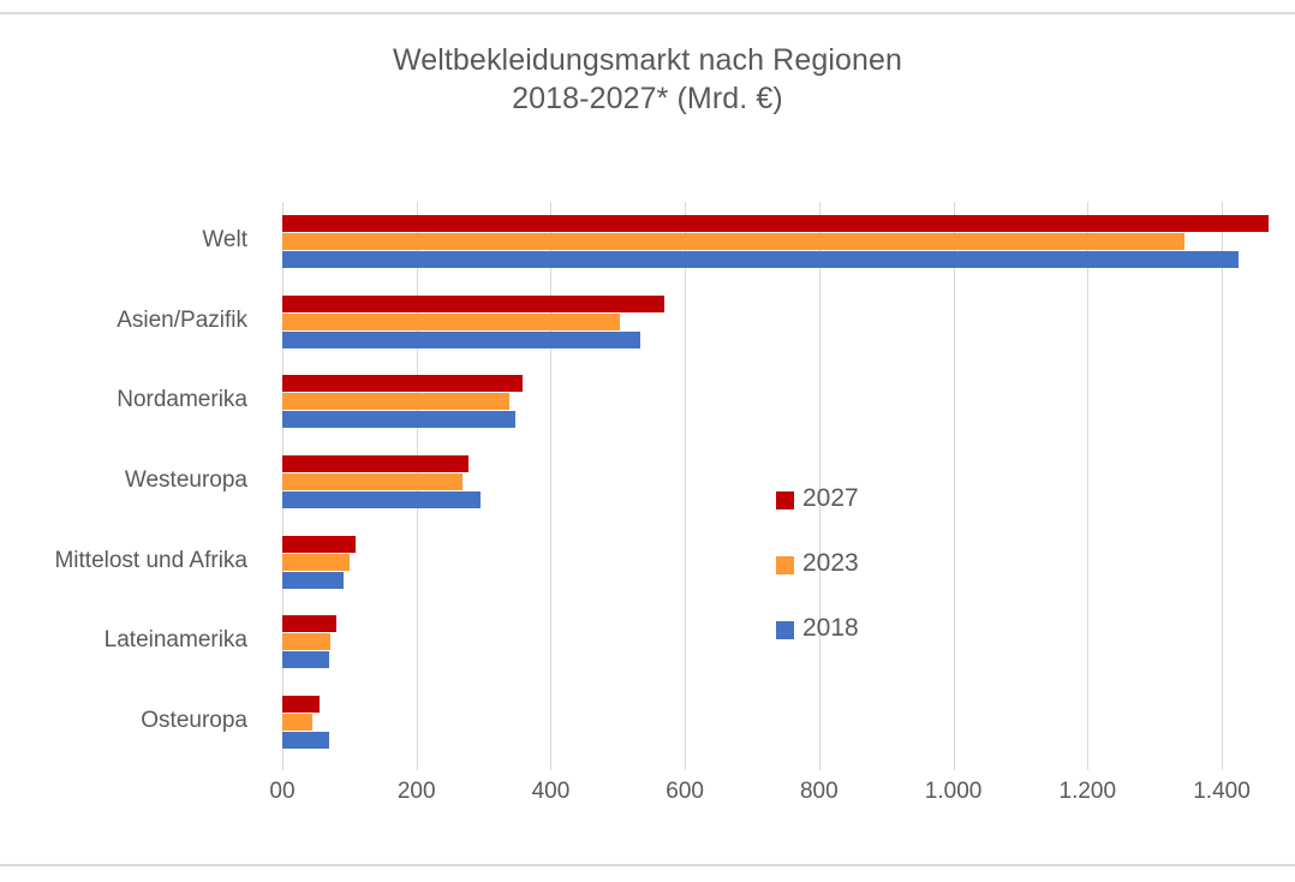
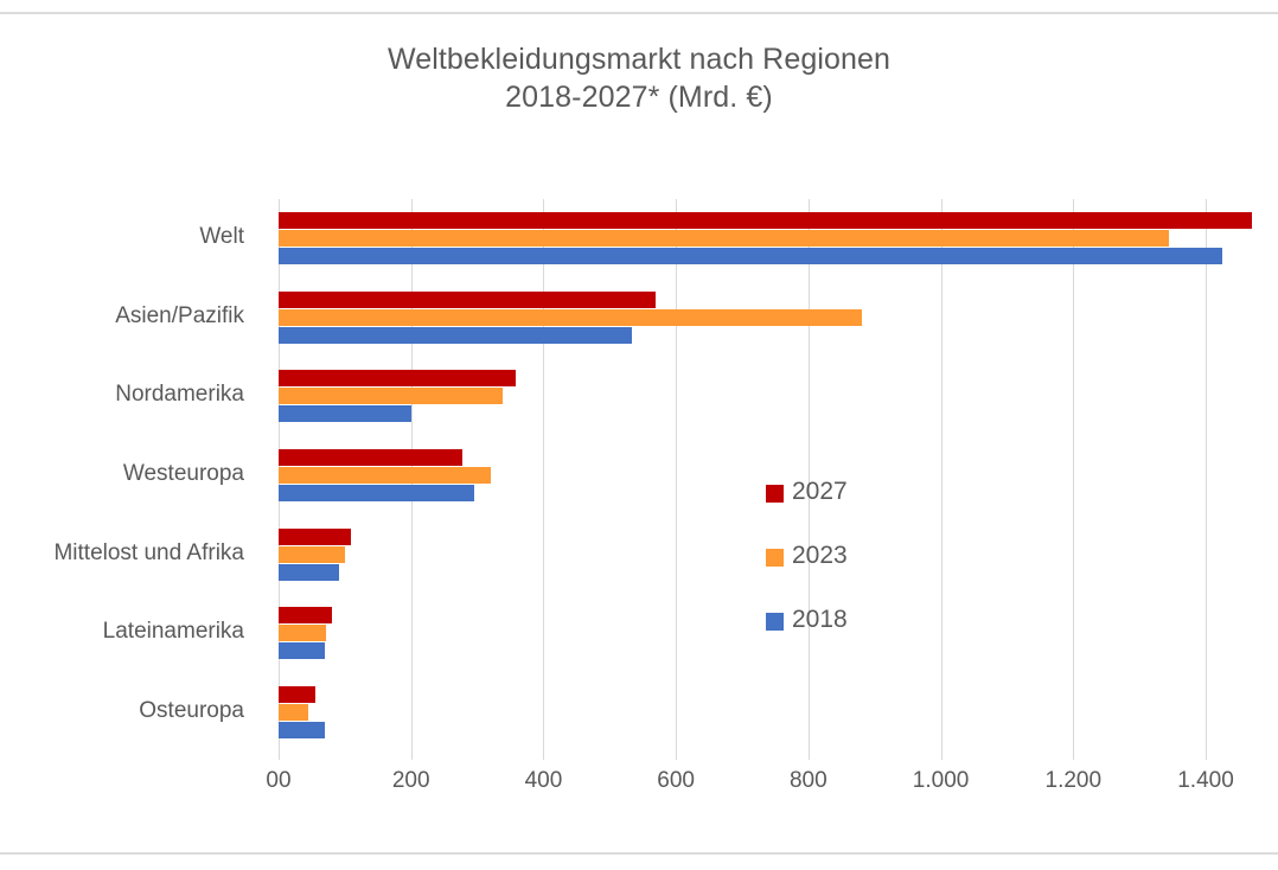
2023/Asien/Pazifik: 500 -> 880
2018/Nordamerika: 350 -> 200
2023/Westeuropa: 270 -> 320
